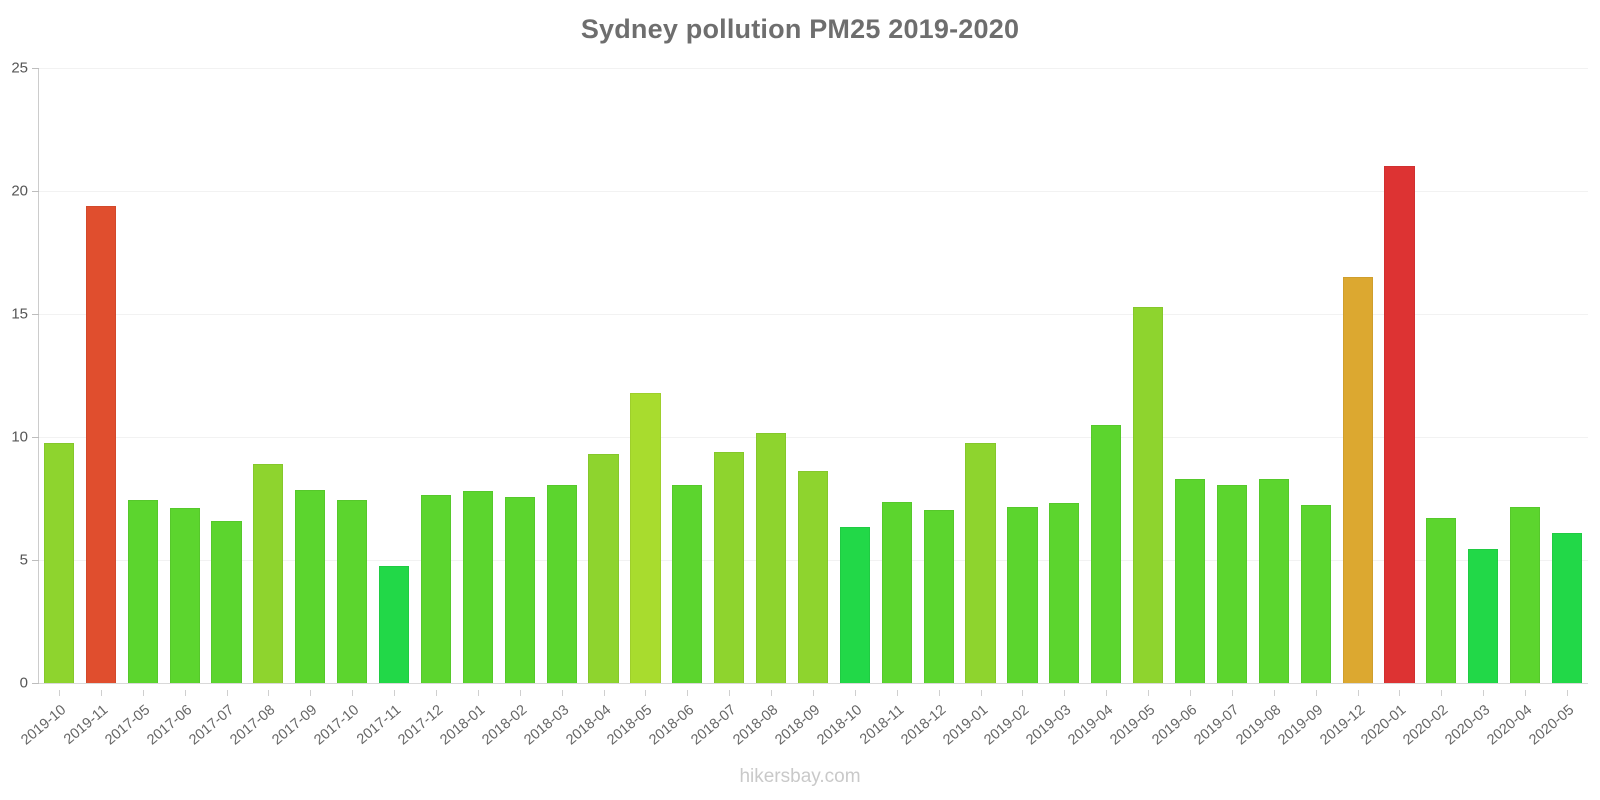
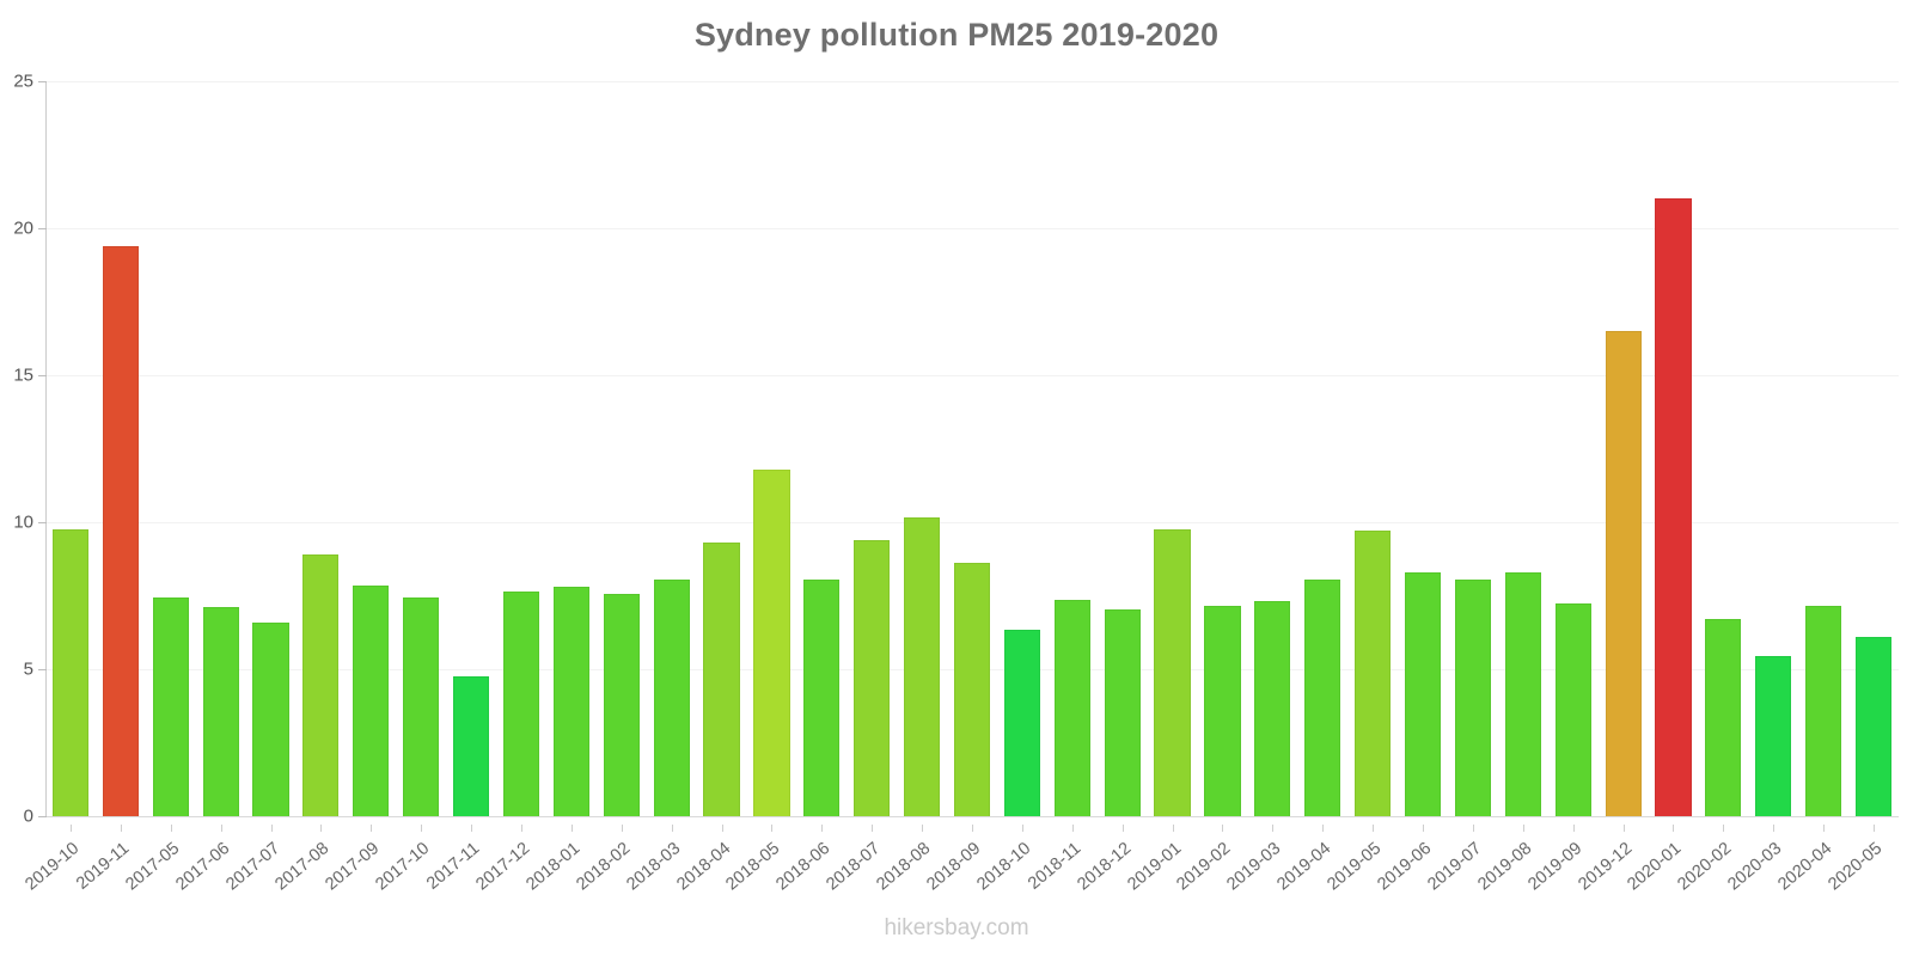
2019-04: 10.5 -> 8.1
2019-05: 15.3 -> 9.7
